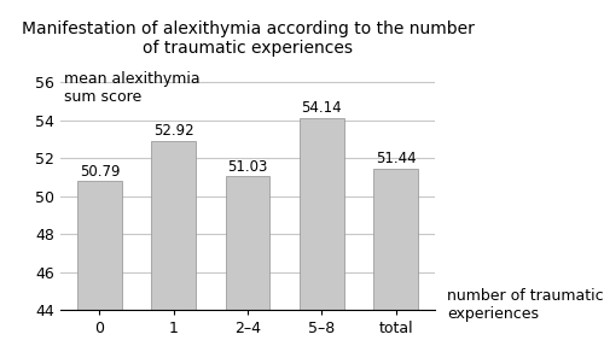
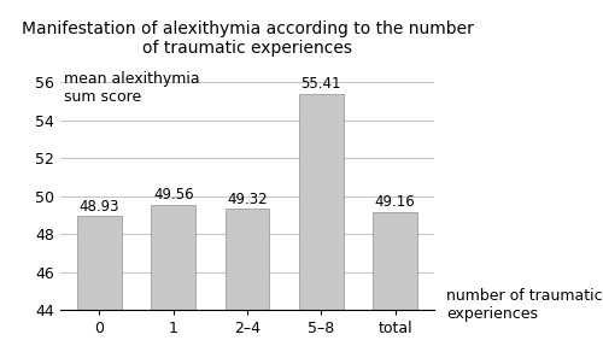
0: 50.79 -> 48.93
1: 52.92 -> 49.56
2–4: 51.03 -> 49.32
5–8: 54.14 -> 55.41
total: 51.44 -> 49.16
